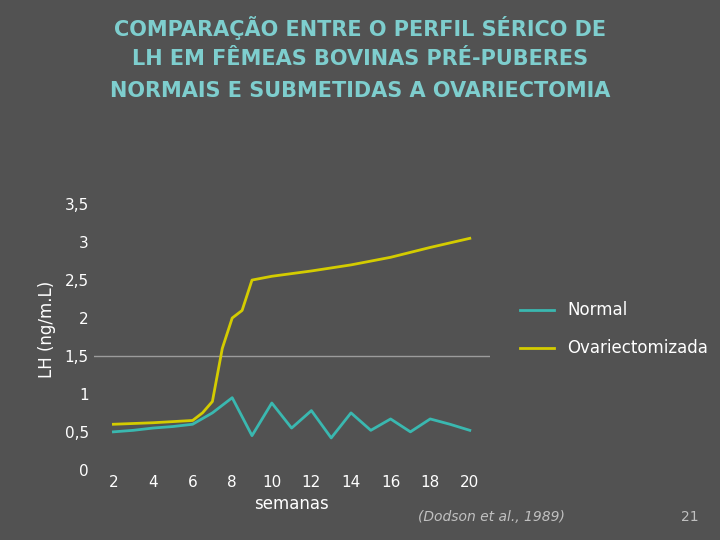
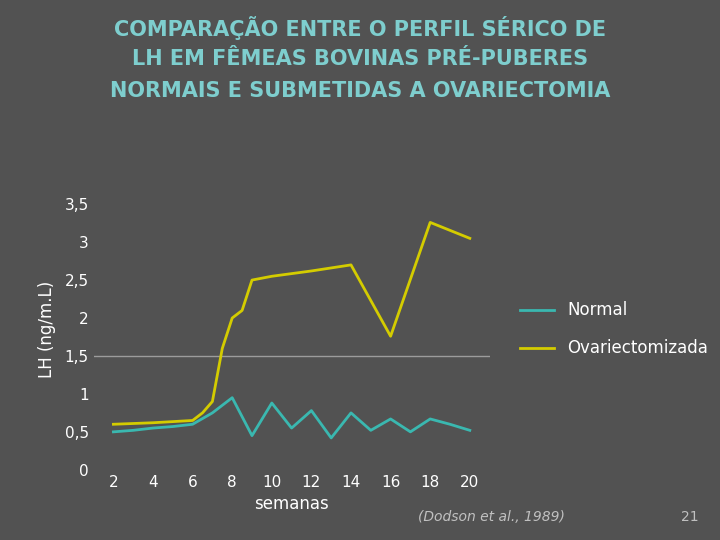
Ovariectomizada/16: 2,80 -> 1,76
Ovariectomizada/18: 2,93 -> 3,26
